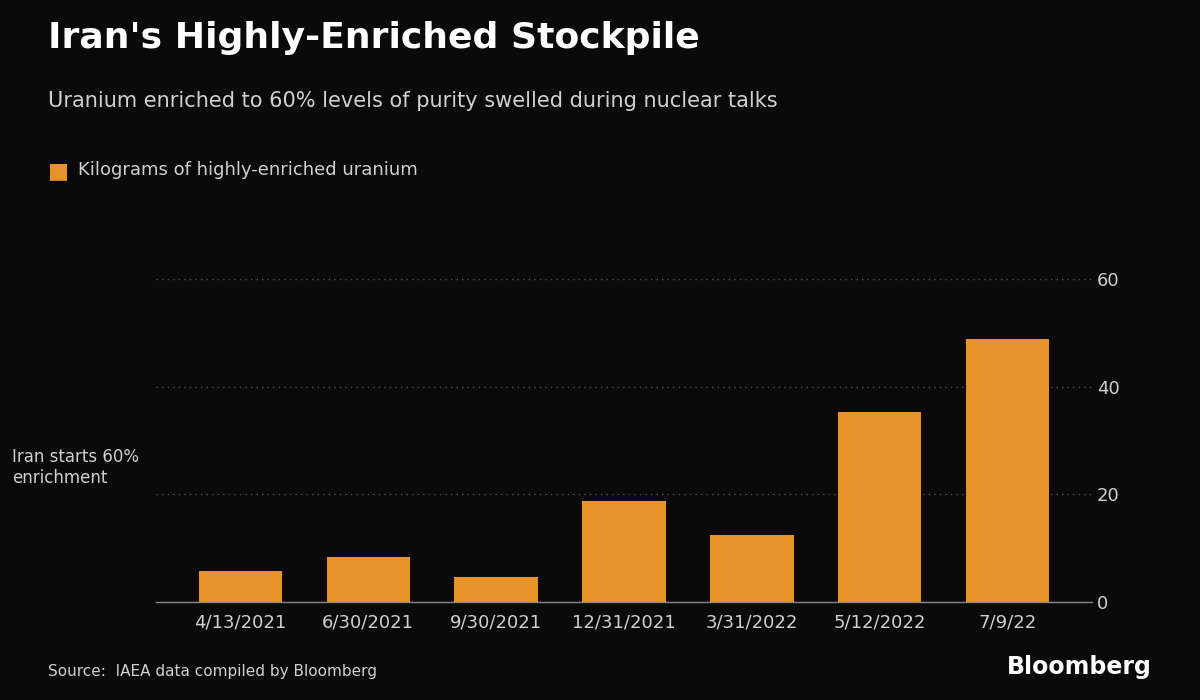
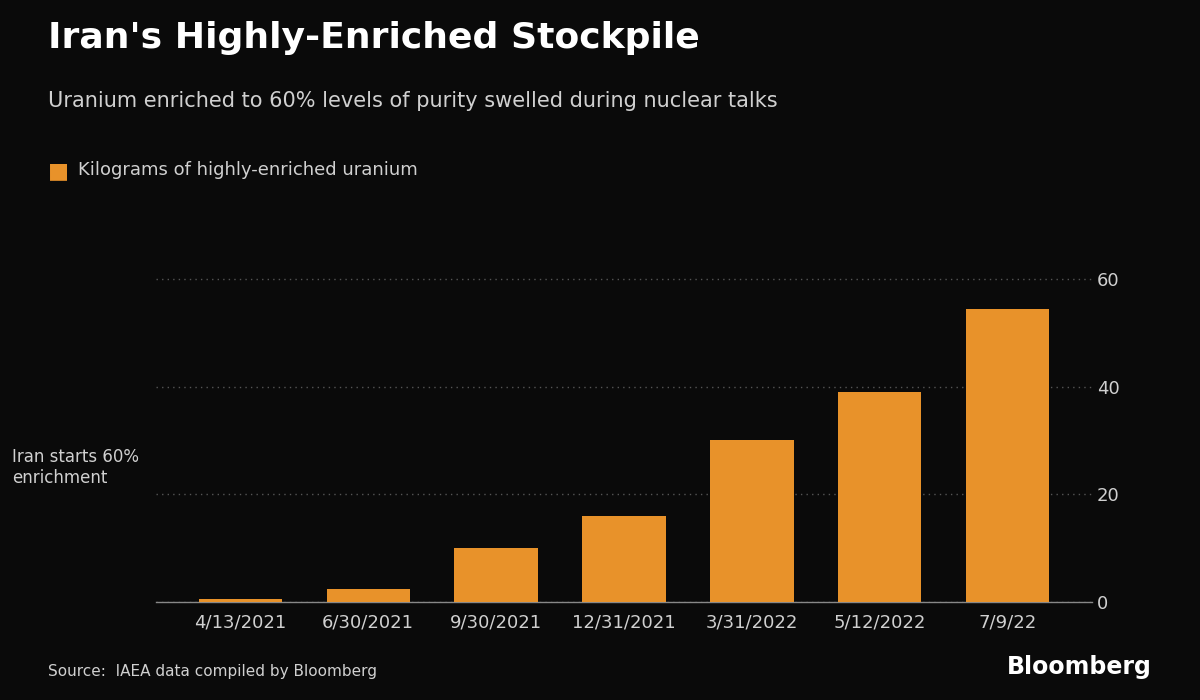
4/13/2021: 5.8 -> 0.5
6/30/2021: 8.4 -> 2.4
9/30/2021: 4.6 -> 10.0
12/31/2021: 18.8 -> 16.0
3/31/2022: 12.4 -> 30.0
5/12/2022: 35.2 -> 39.0
7/9/22: 48.8 -> 54.5
